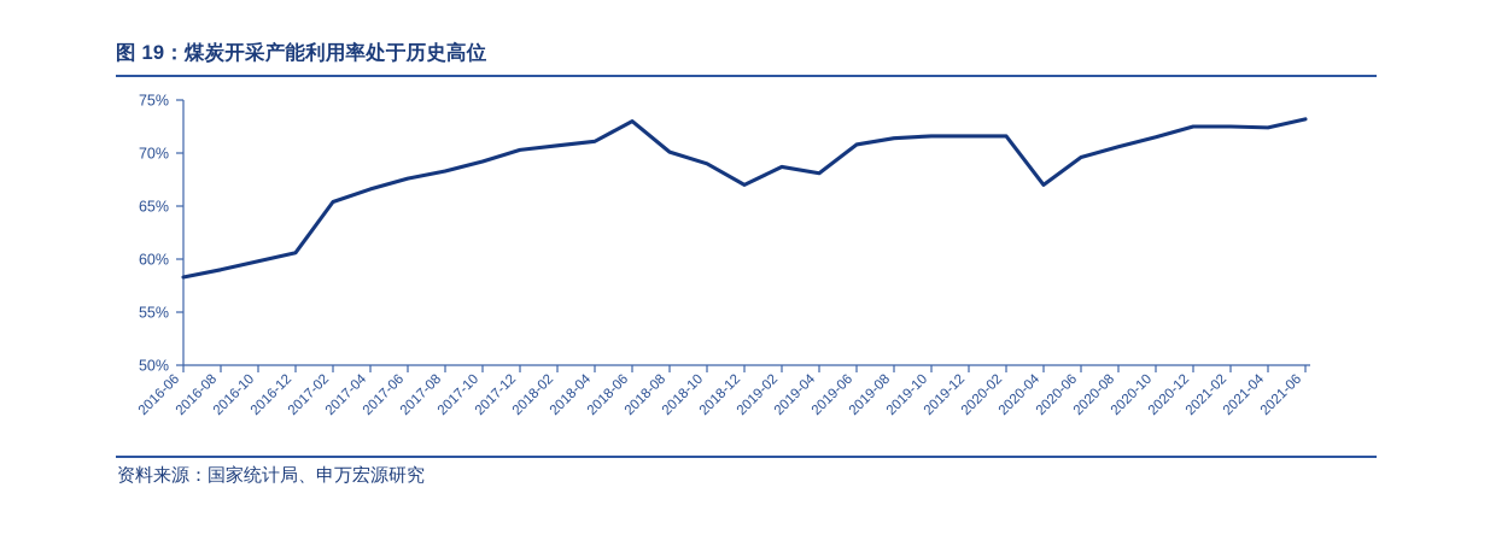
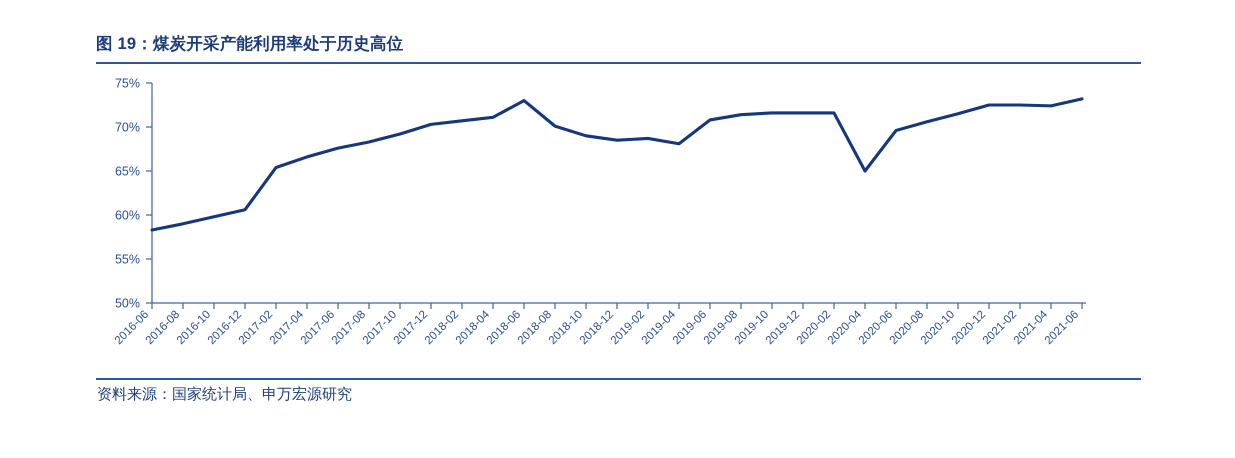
2018-12: 67% -> 68%
2020-04: 67% -> 65%
